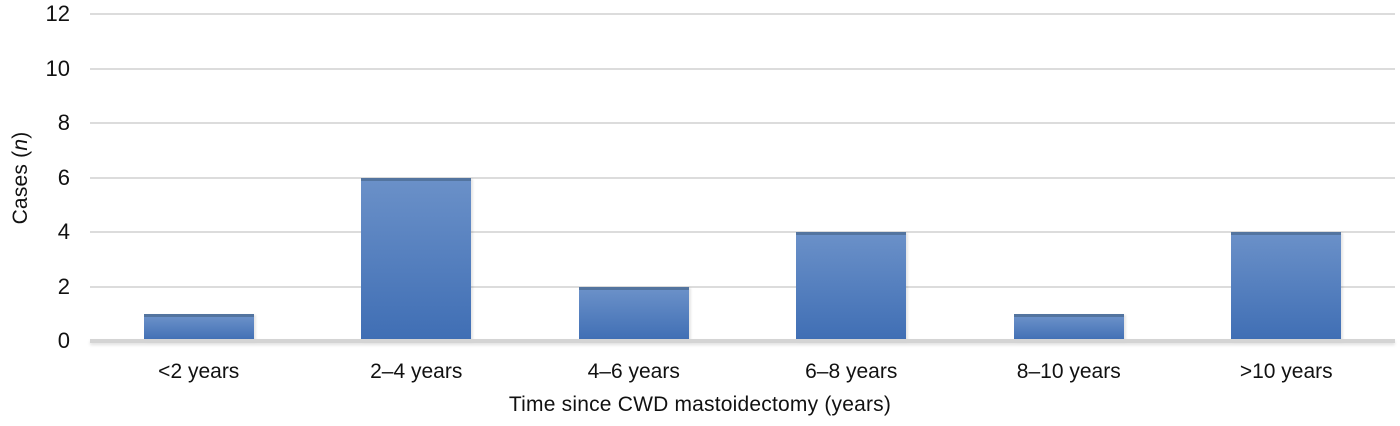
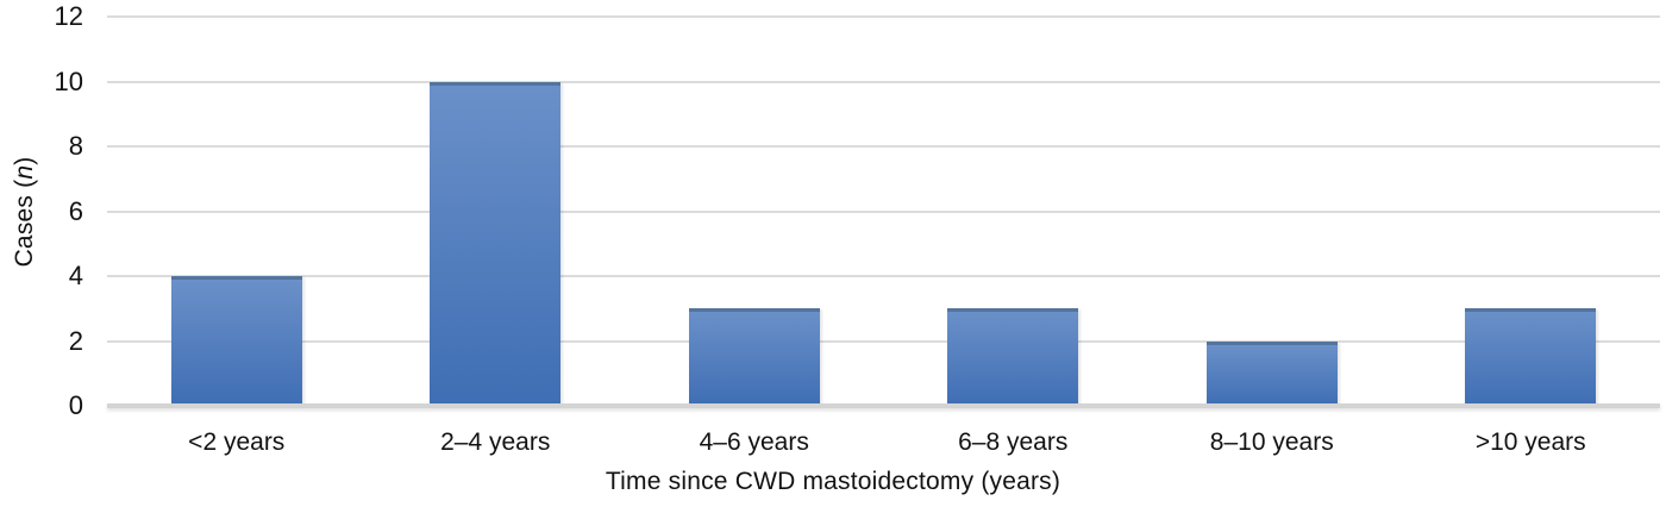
<2 years: 1 -> 4
2–4 years: 6 -> 10
4–6 years: 2 -> 3
6–8 years: 4 -> 3
8–10 years: 1 -> 2
>10 years: 4 -> 3
